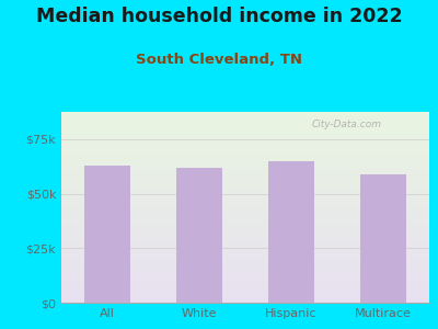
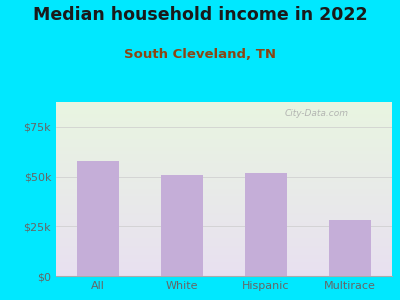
All: $63k -> $58k
White: $62k -> $51k
Hispanic: $65k -> $52k
Multirace: $59k -> $28k
